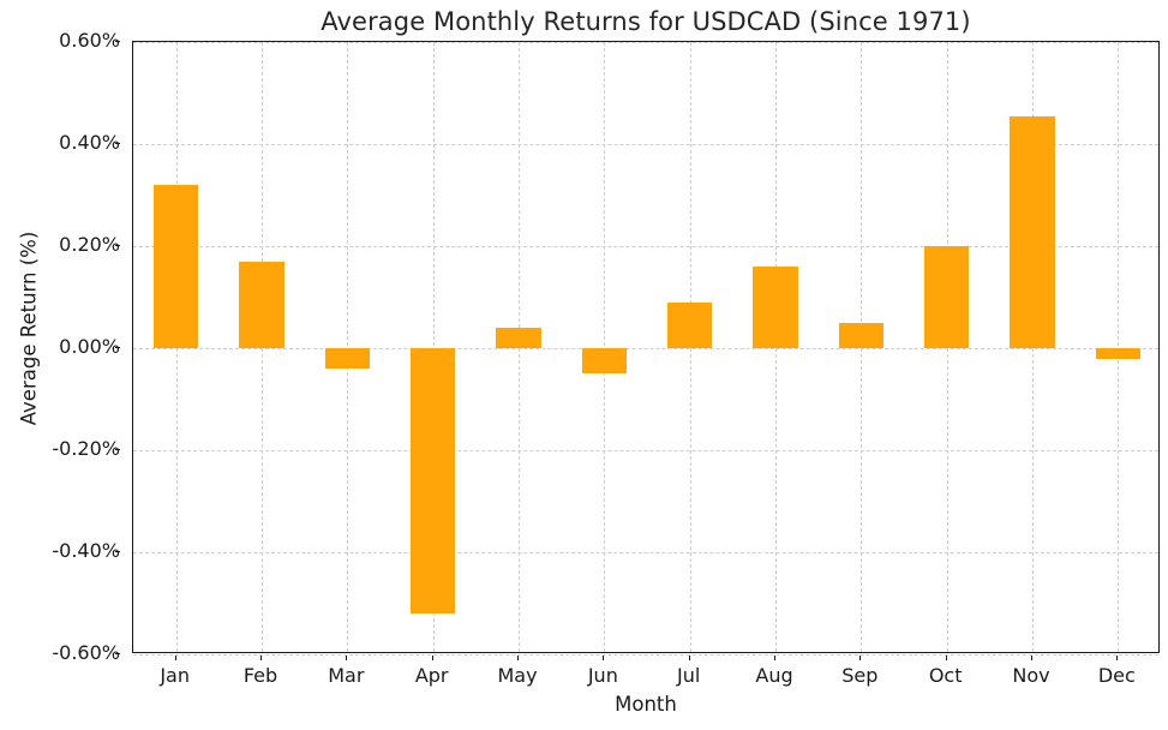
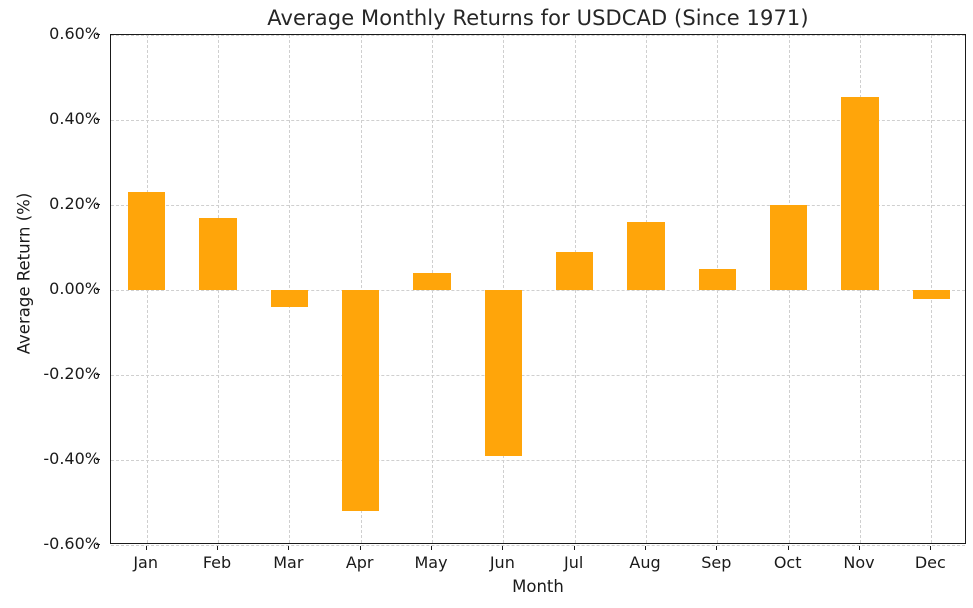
Jan: 0.32% -> 0.23%
Jun: -0.05% -> -0.39%
